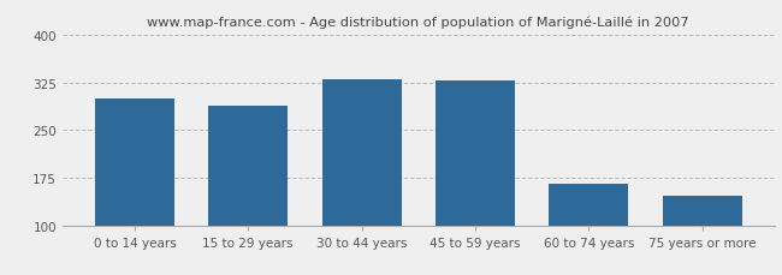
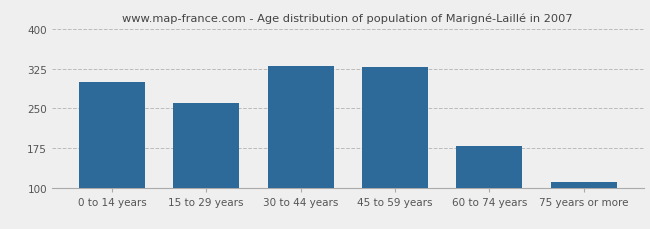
15 to 29 years: 288 -> 260
60 to 74 years: 166 -> 178
75 years or more: 146 -> 110
